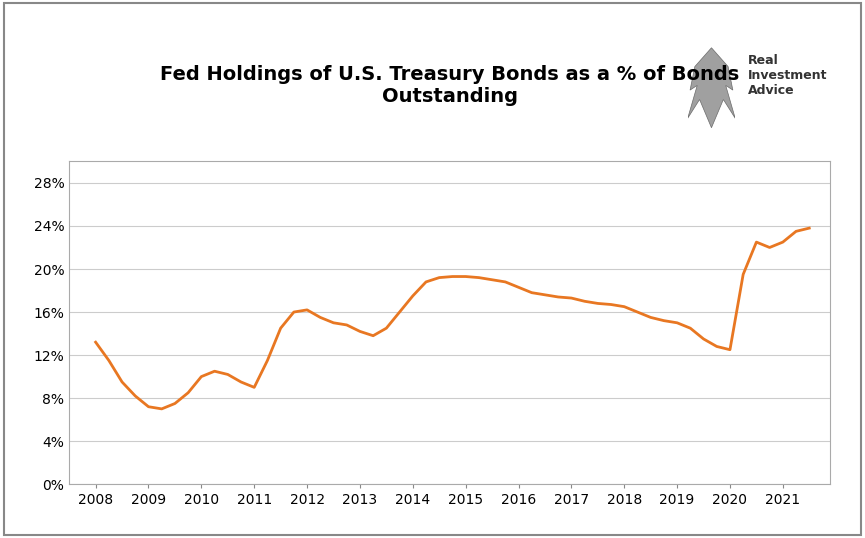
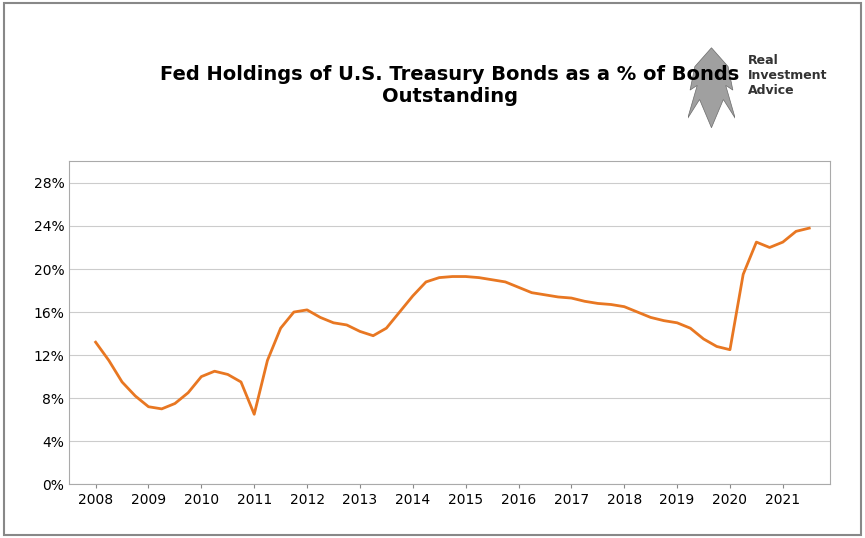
2011: 9.0% -> 6.5%
